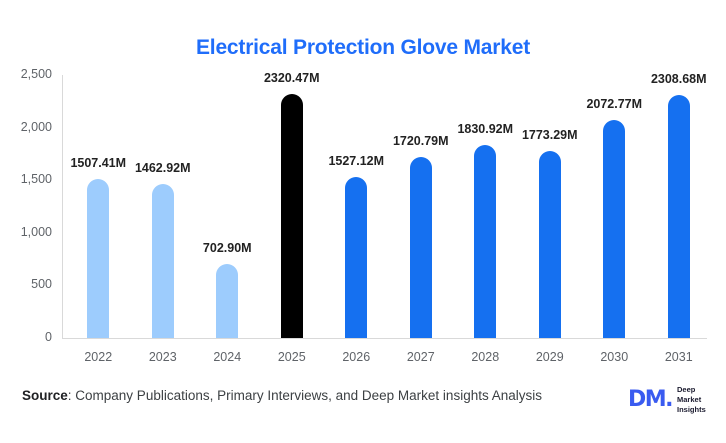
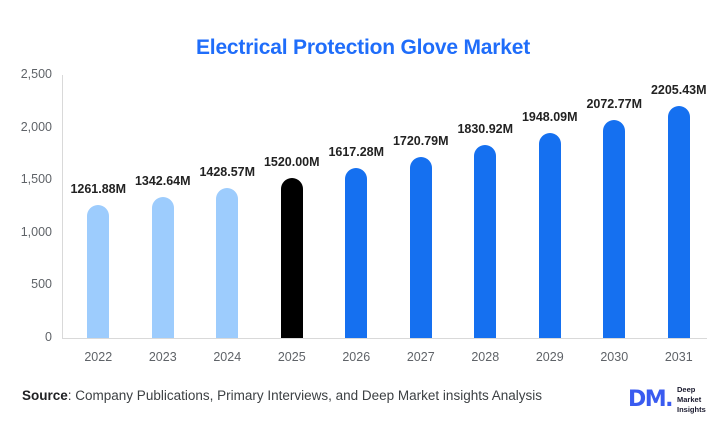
2022: 1507.41M -> 1261.88M
2023: 1462.92M -> 1342.64M
2024: 702.90M -> 1428.57M
2025: 2320.47M -> 1520.00M
2026: 1527.12M -> 1617.28M
2029: 1773.29M -> 1948.09M
2031: 2308.68M -> 2205.43M
